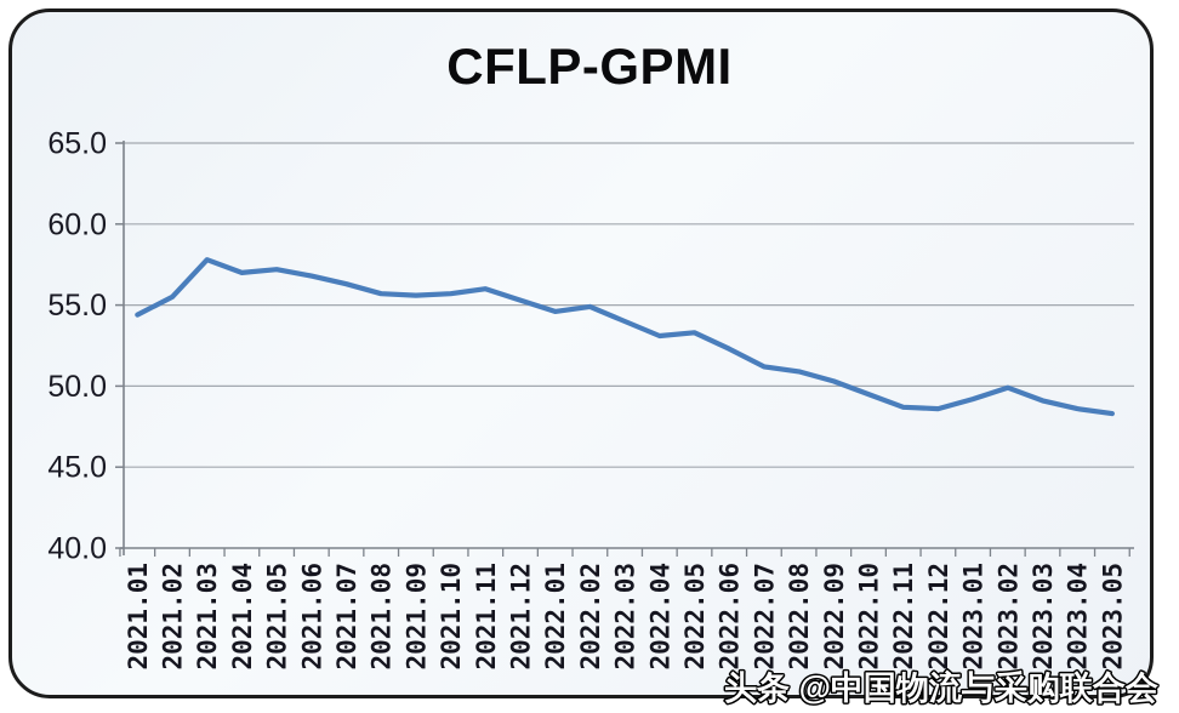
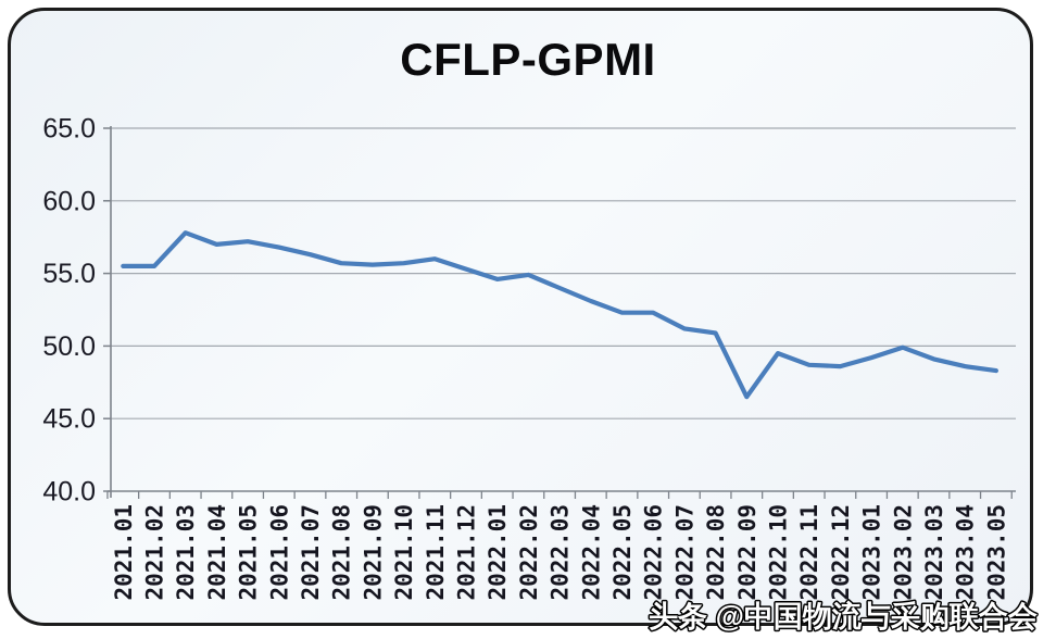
2021.01: 54.4 -> 55.5
2022.05: 53.3 -> 52.3
2022.09: 50.3 -> 46.5
